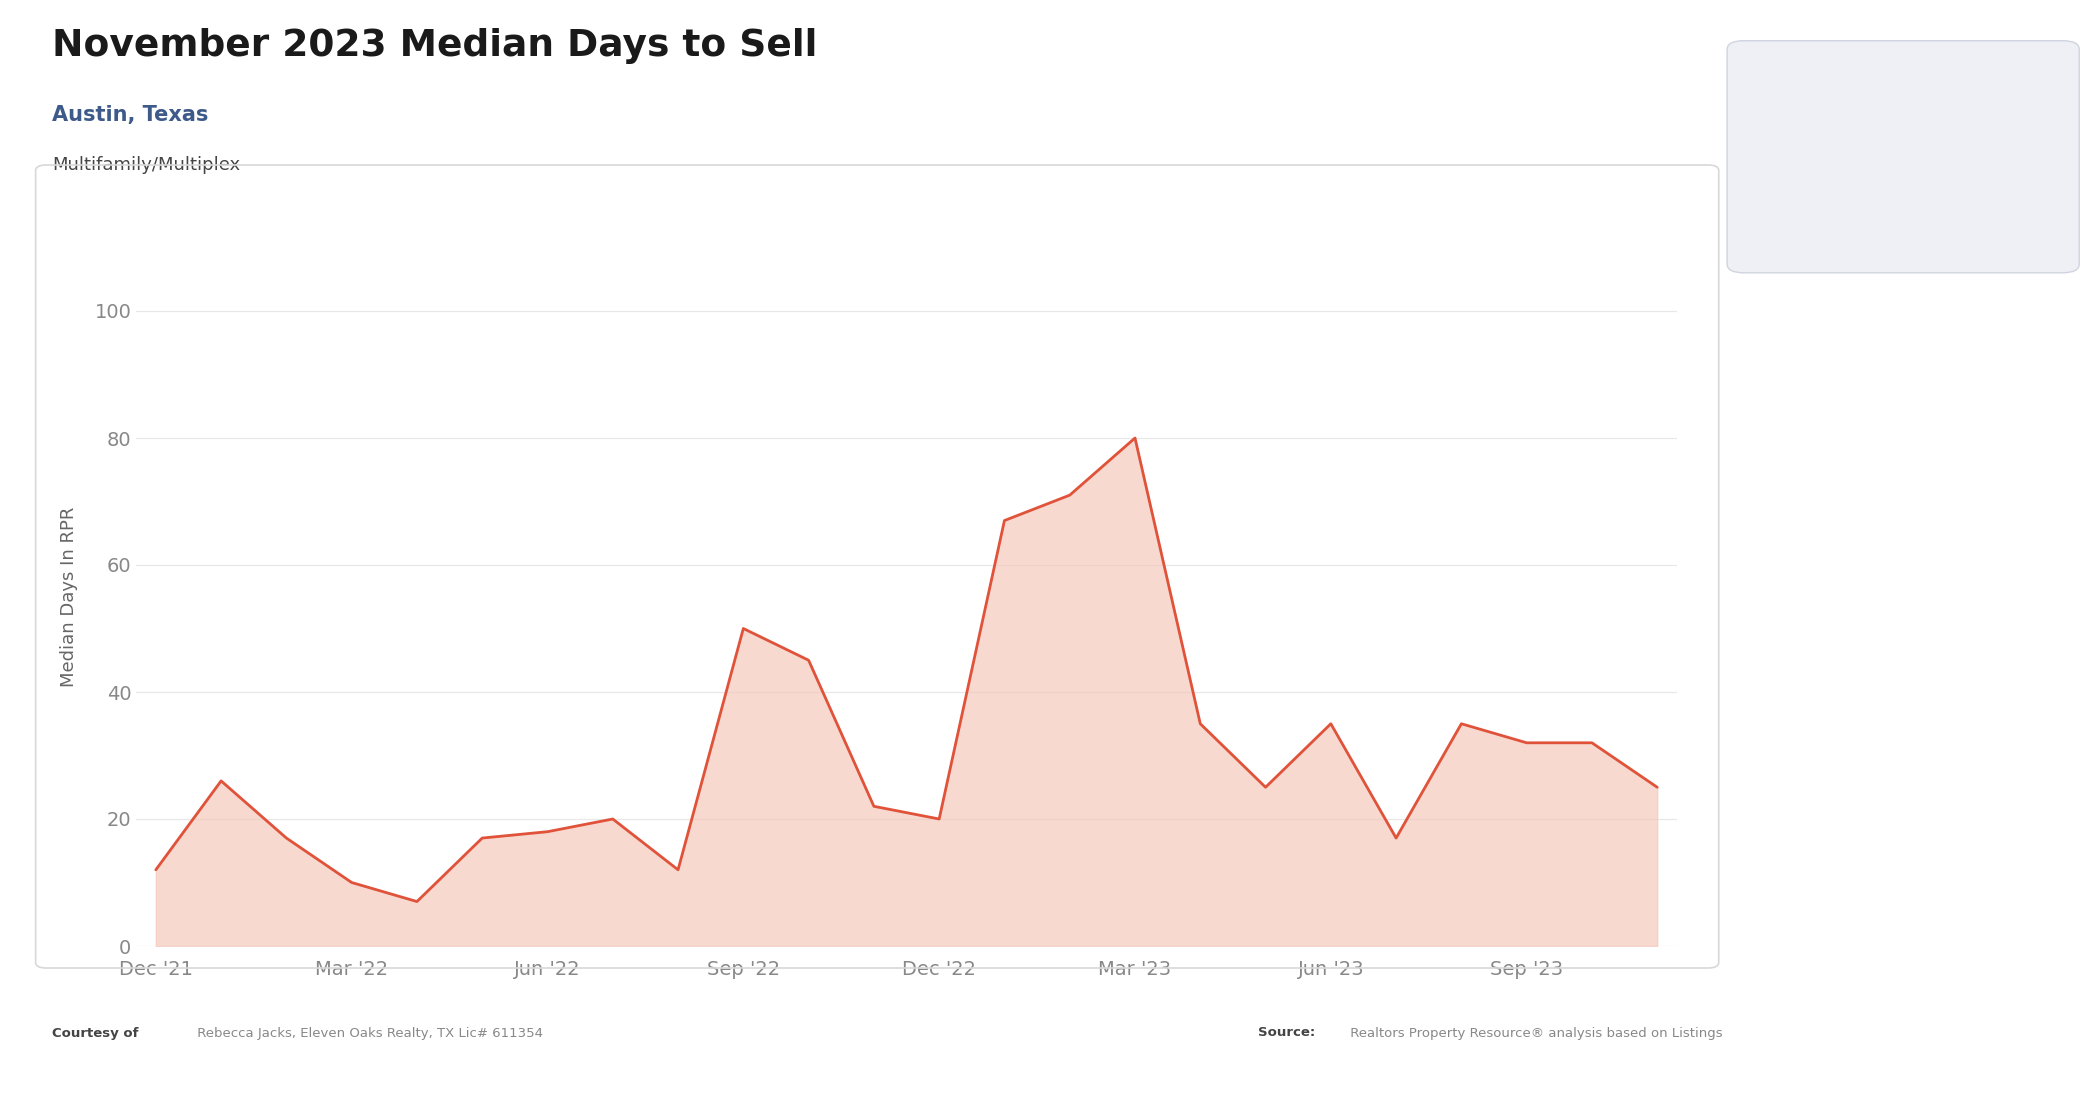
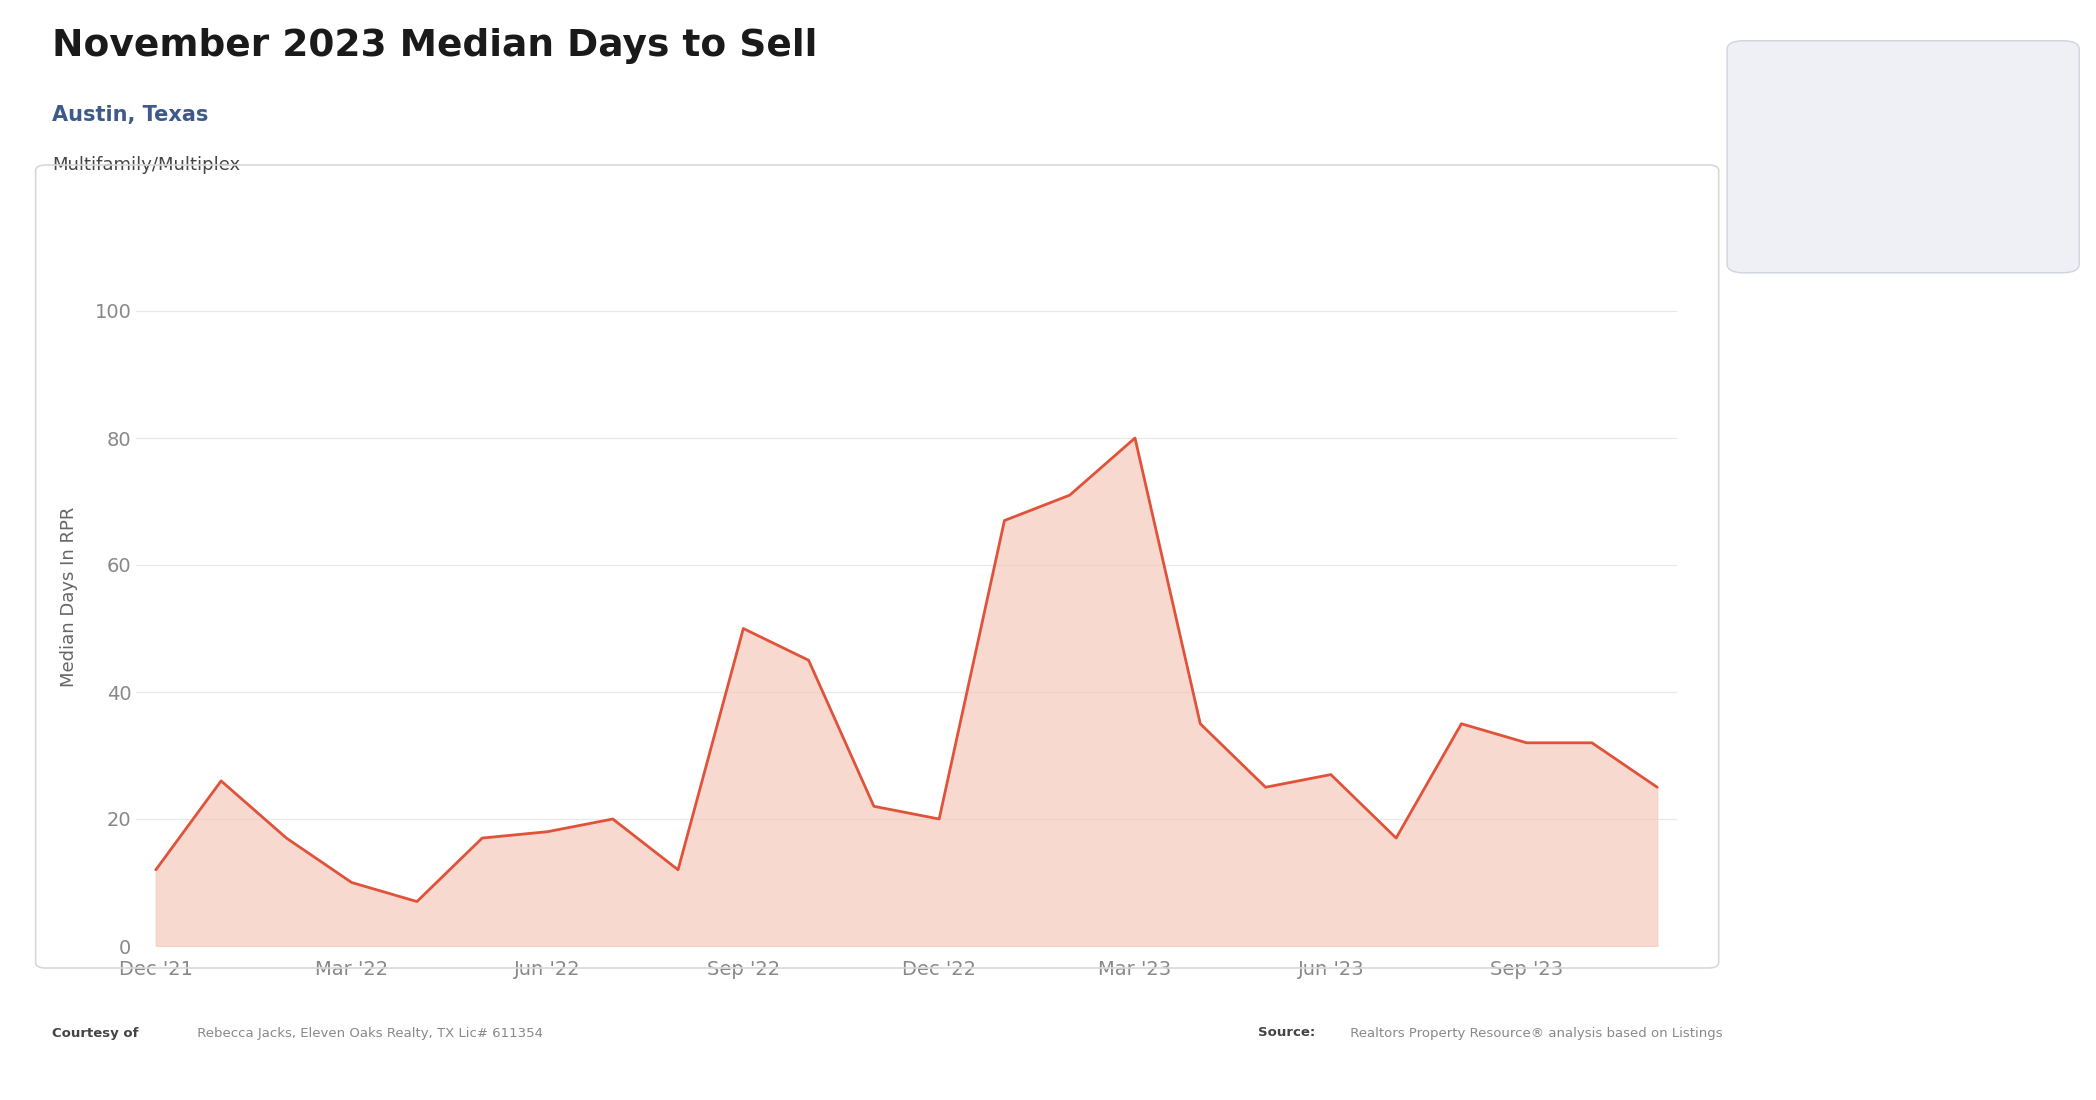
Jun '23: 35 -> 27
